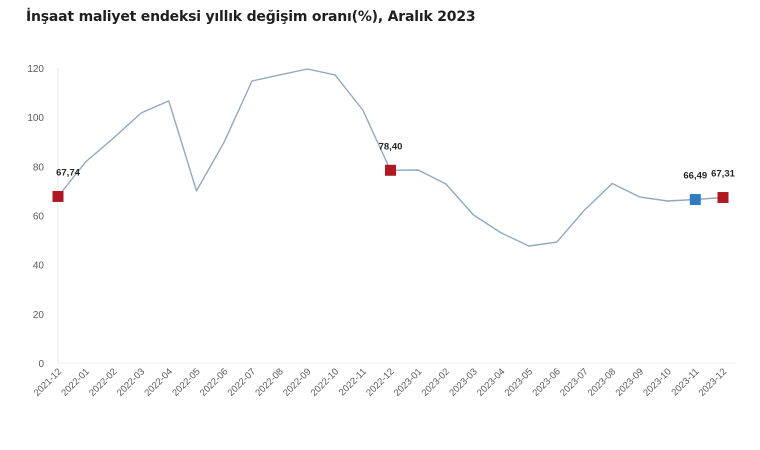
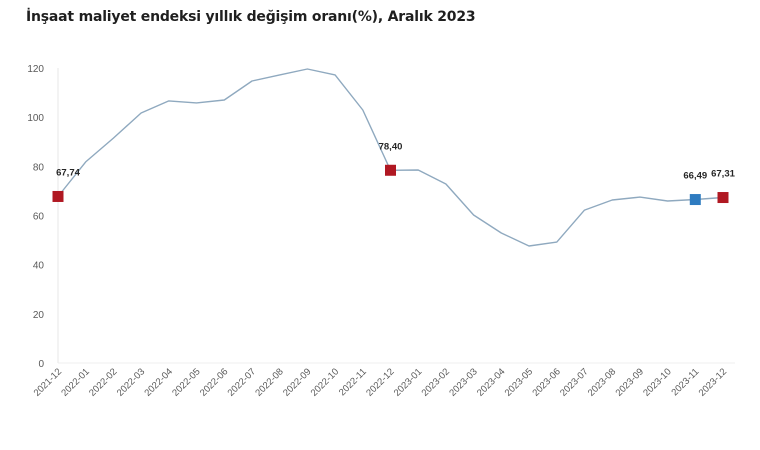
2022-05: 70 -> 106
2022-06: 90 -> 107
2023-08: 73 -> 66
